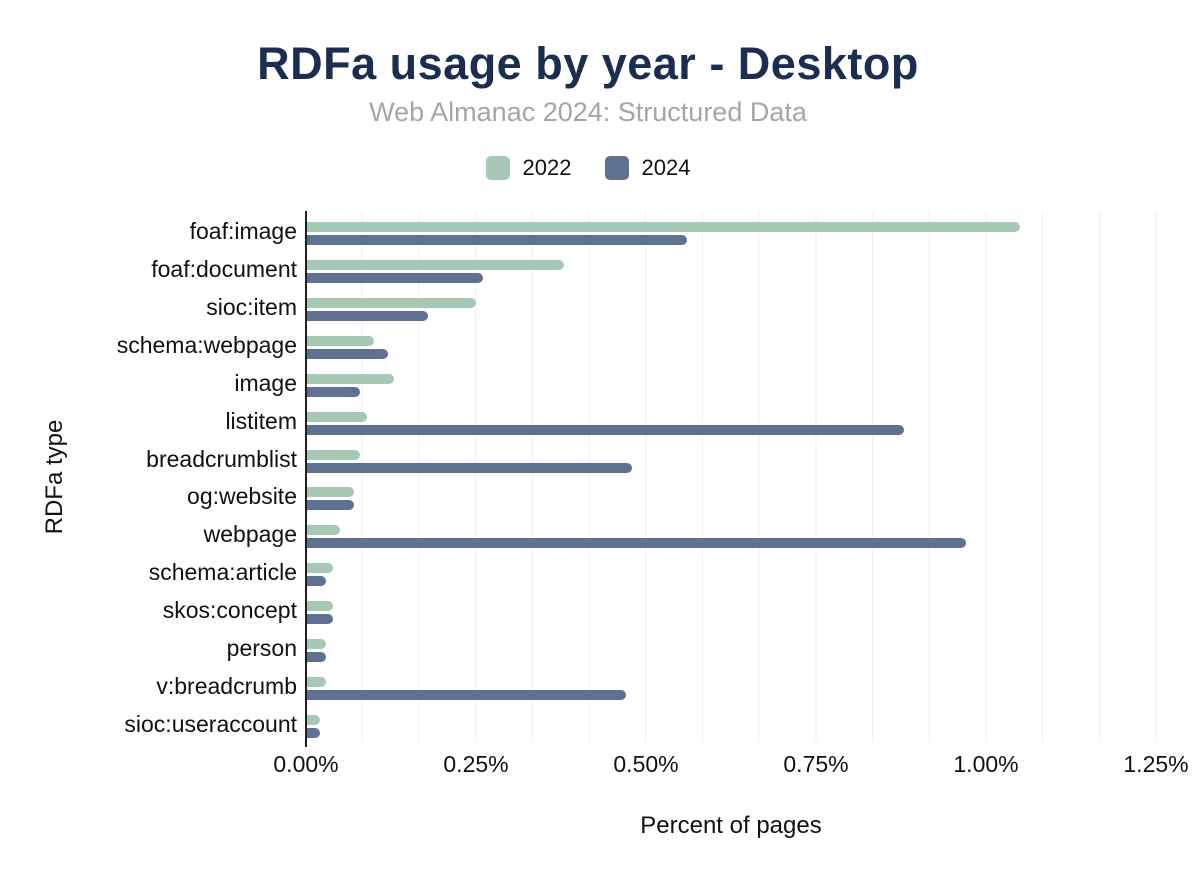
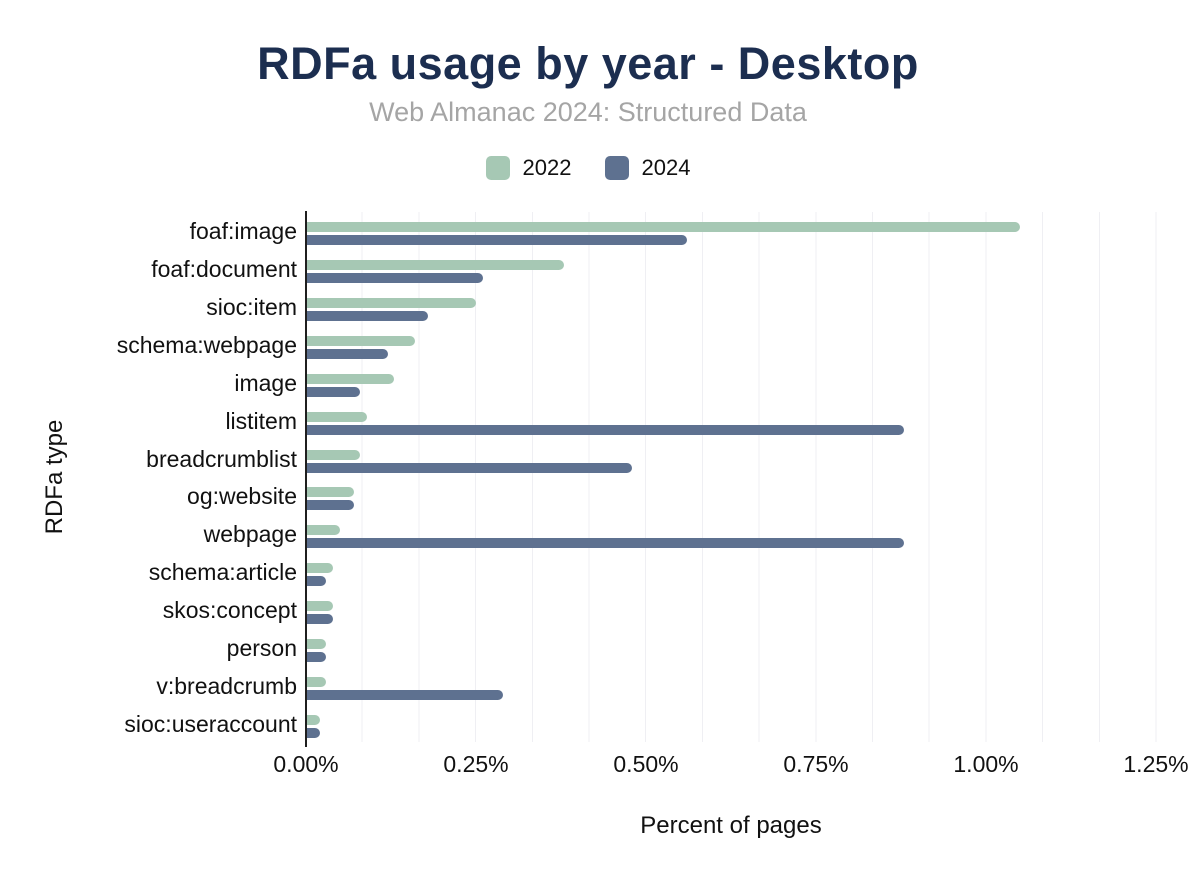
2022/schema:webpage: 0.10% -> 0.16%
2024/webpage: 0.97% -> 0.88%
2024/v:breadcrumb: 0.47% -> 0.29%
